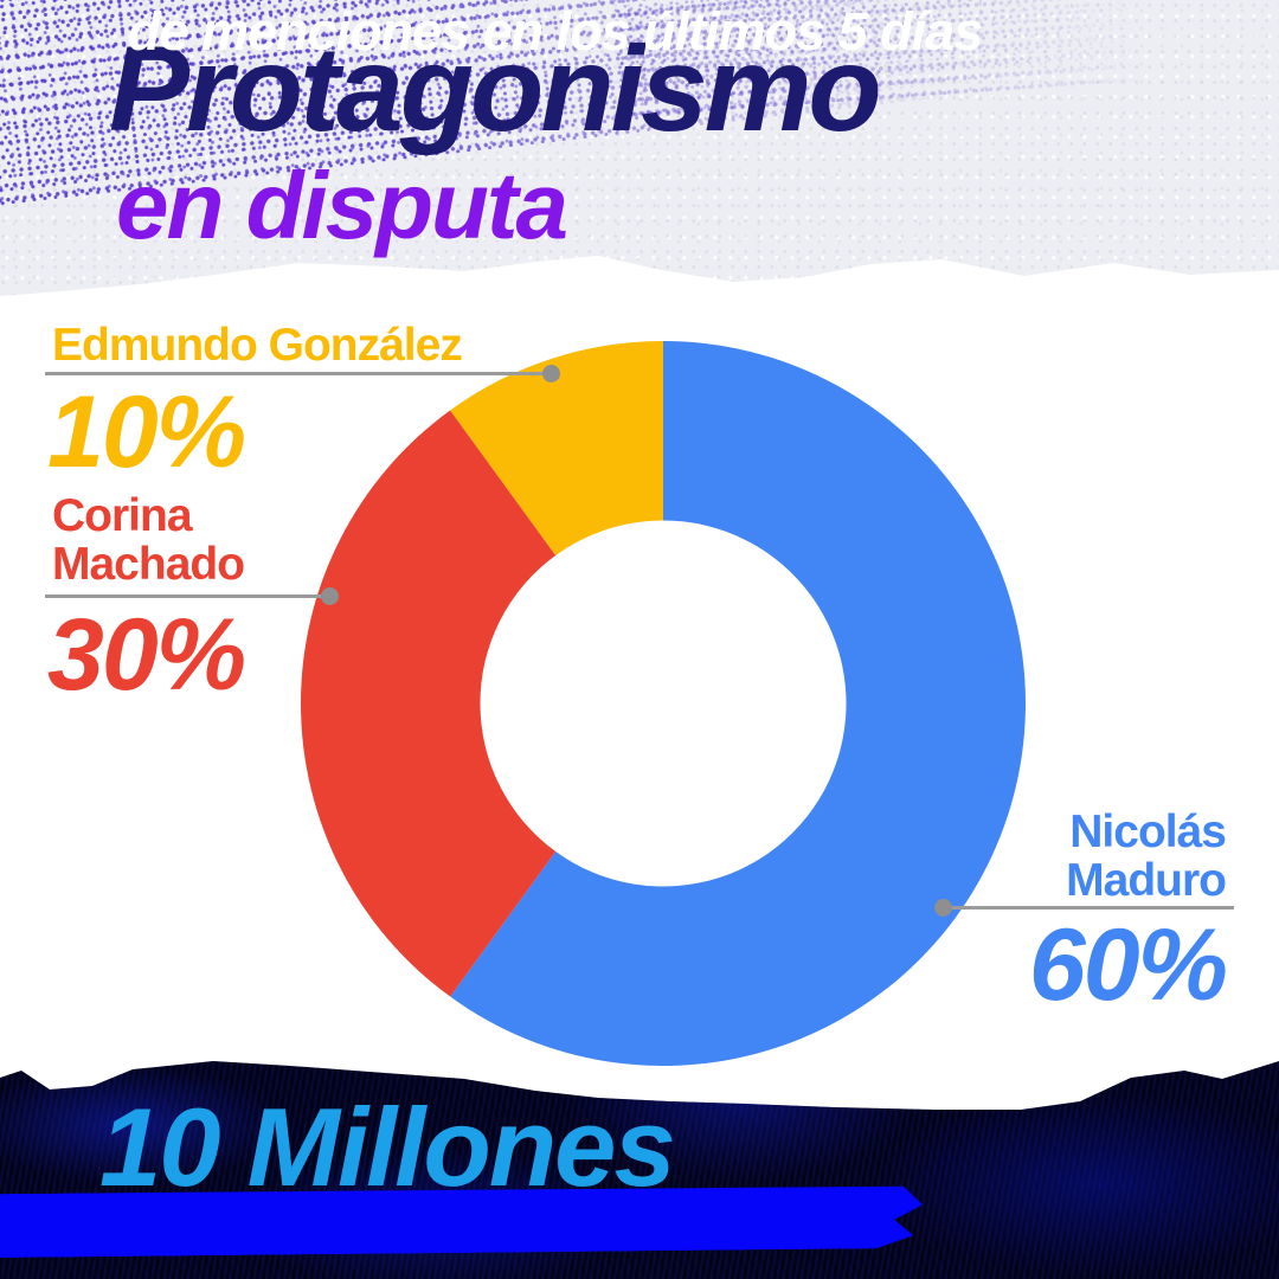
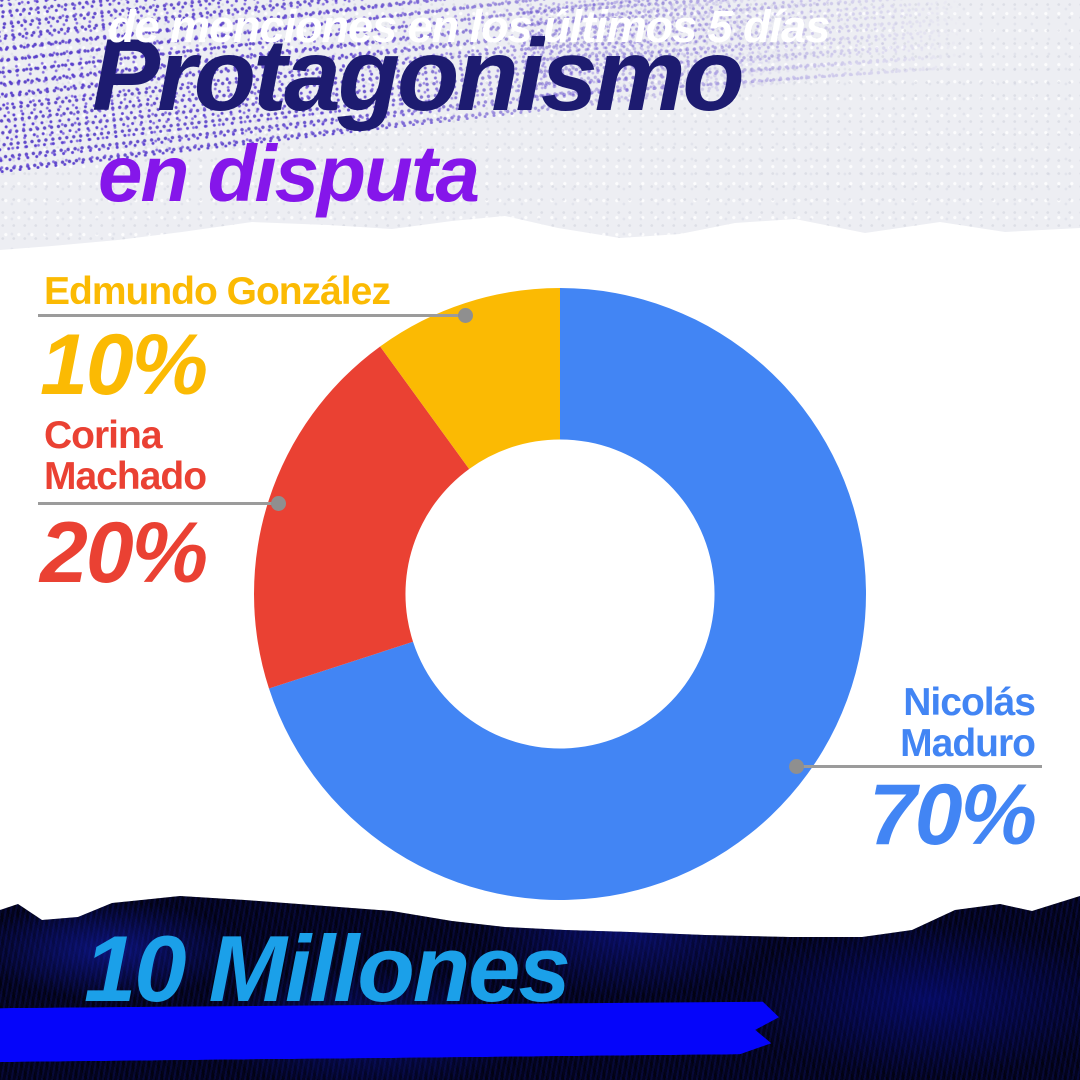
Nicolás Maduro: 60% -> 70%
Corina Machado: 30% -> 20%
